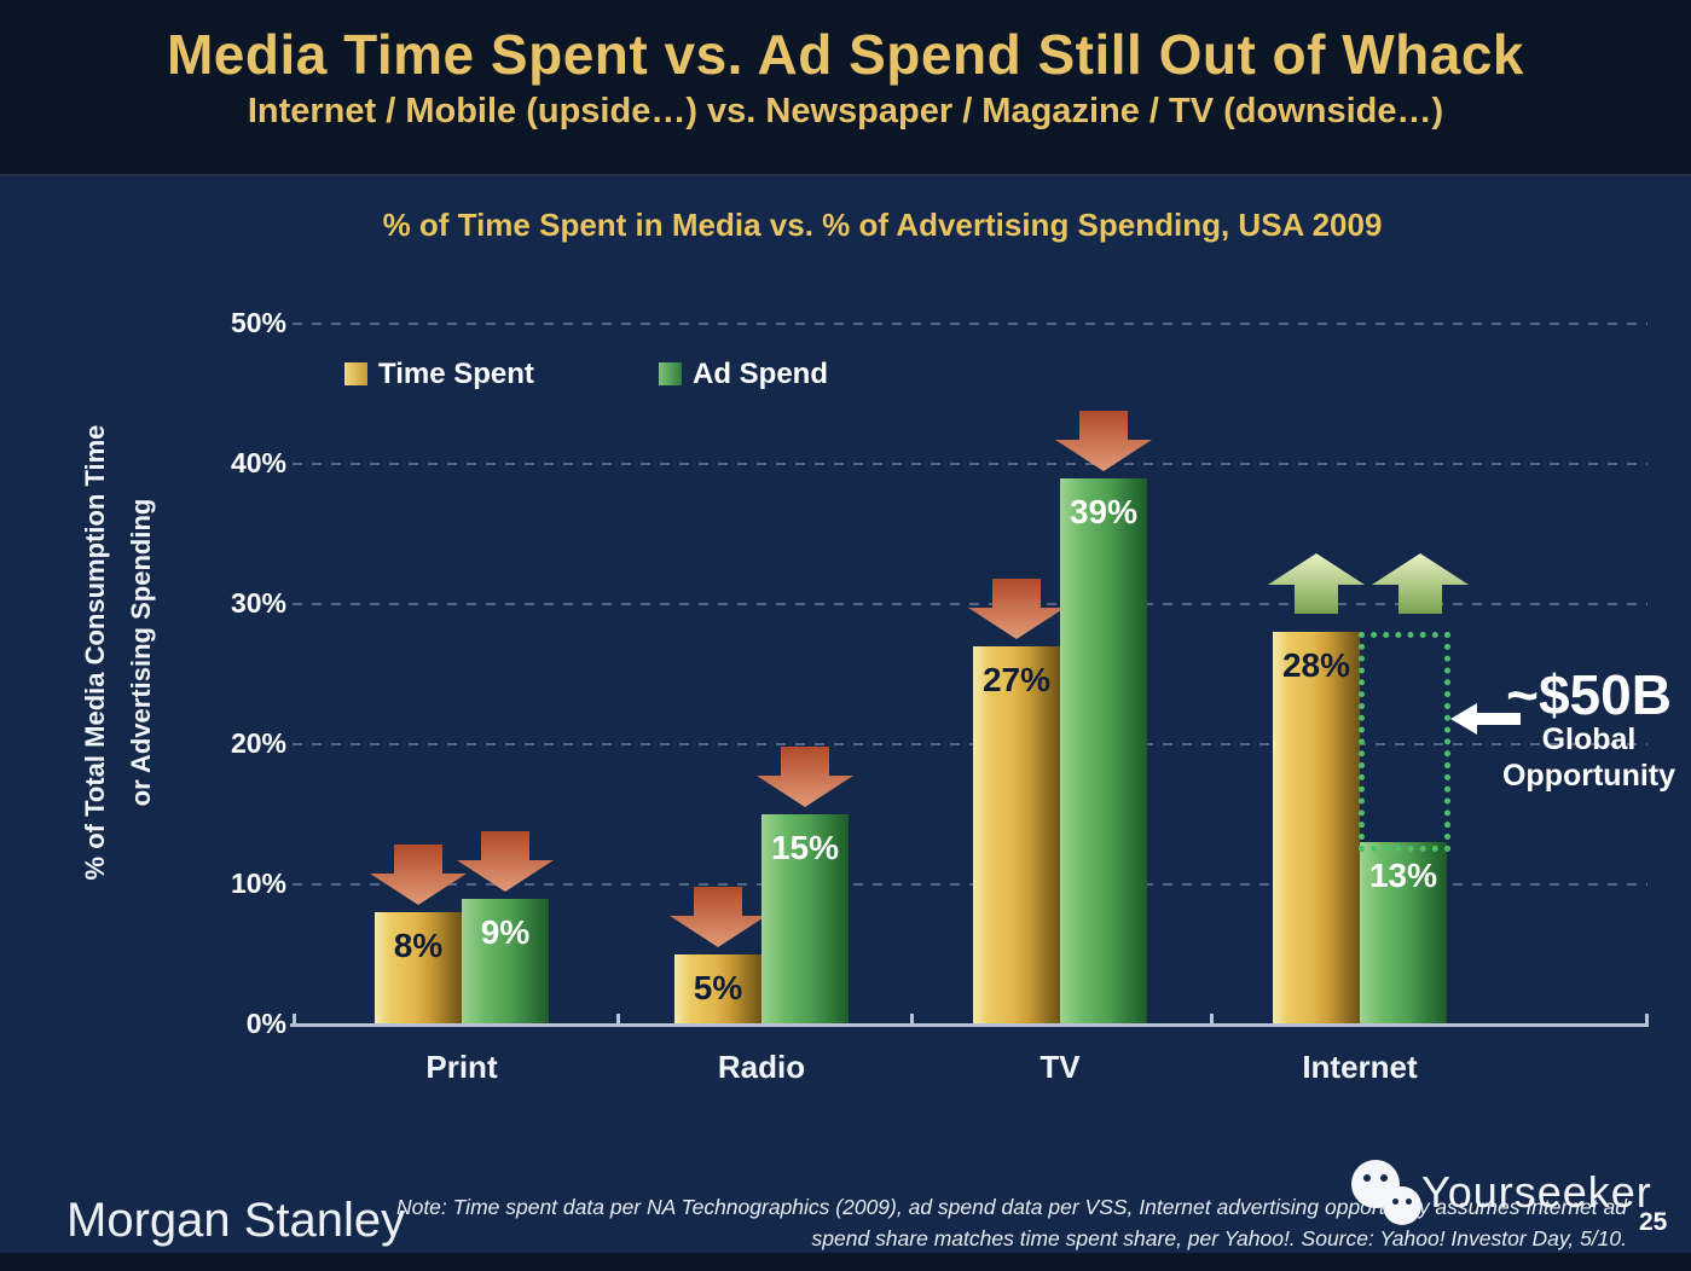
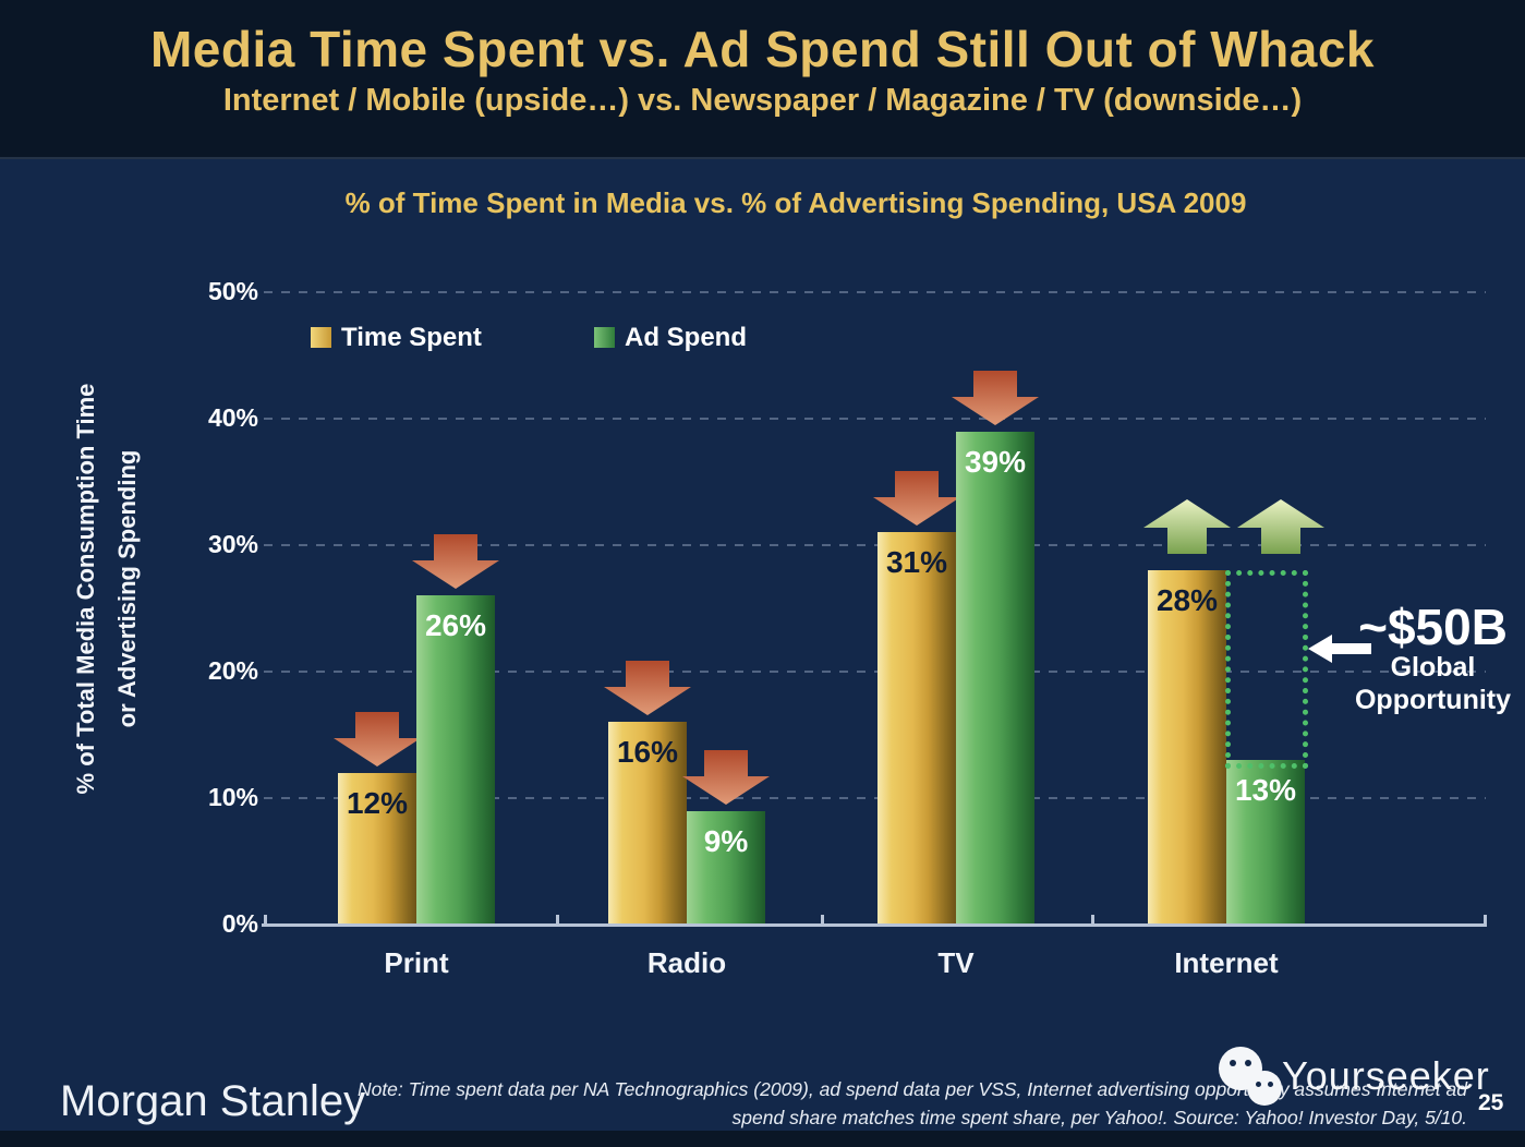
Time Spent/Print: 8% -> 12%
Ad Spend/Print: 9% -> 26%
Time Spent/Radio: 5% -> 16%
Ad Spend/Radio: 15% -> 9%
Time Spent/TV: 27% -> 31%
